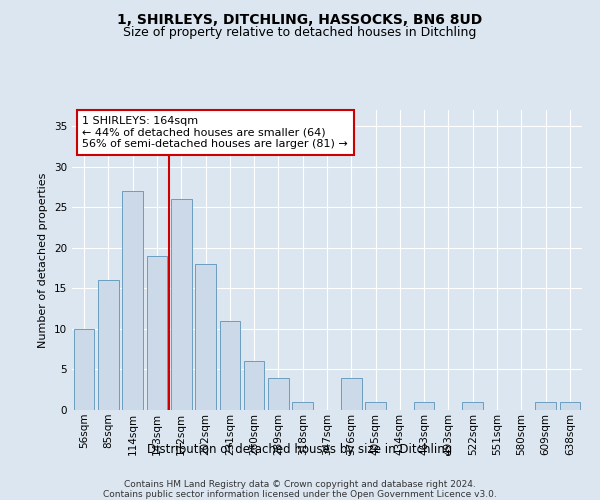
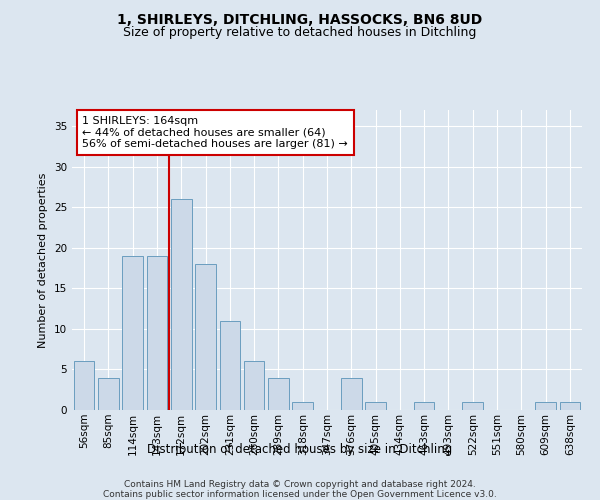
56sqm: 10 -> 6
85sqm: 16 -> 4
114sqm: 27 -> 19
